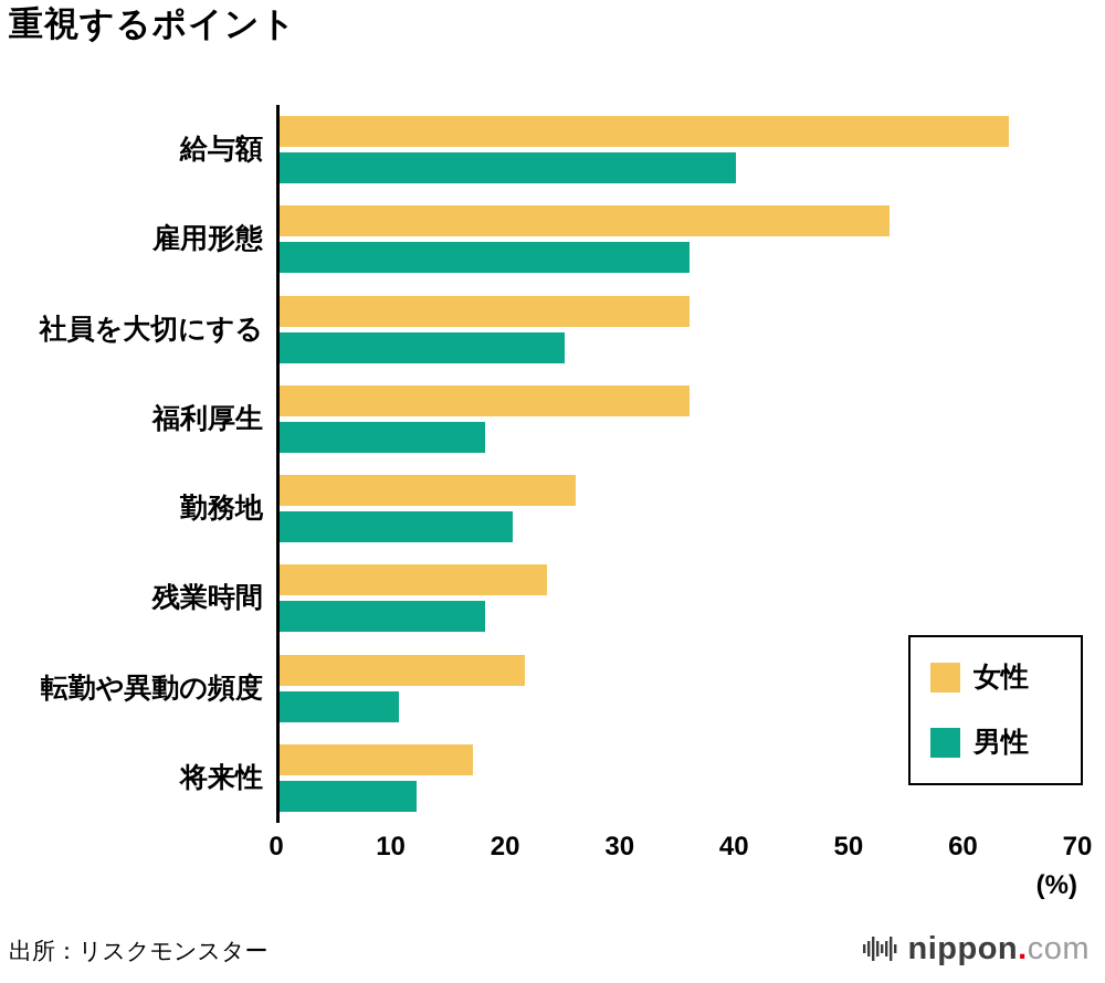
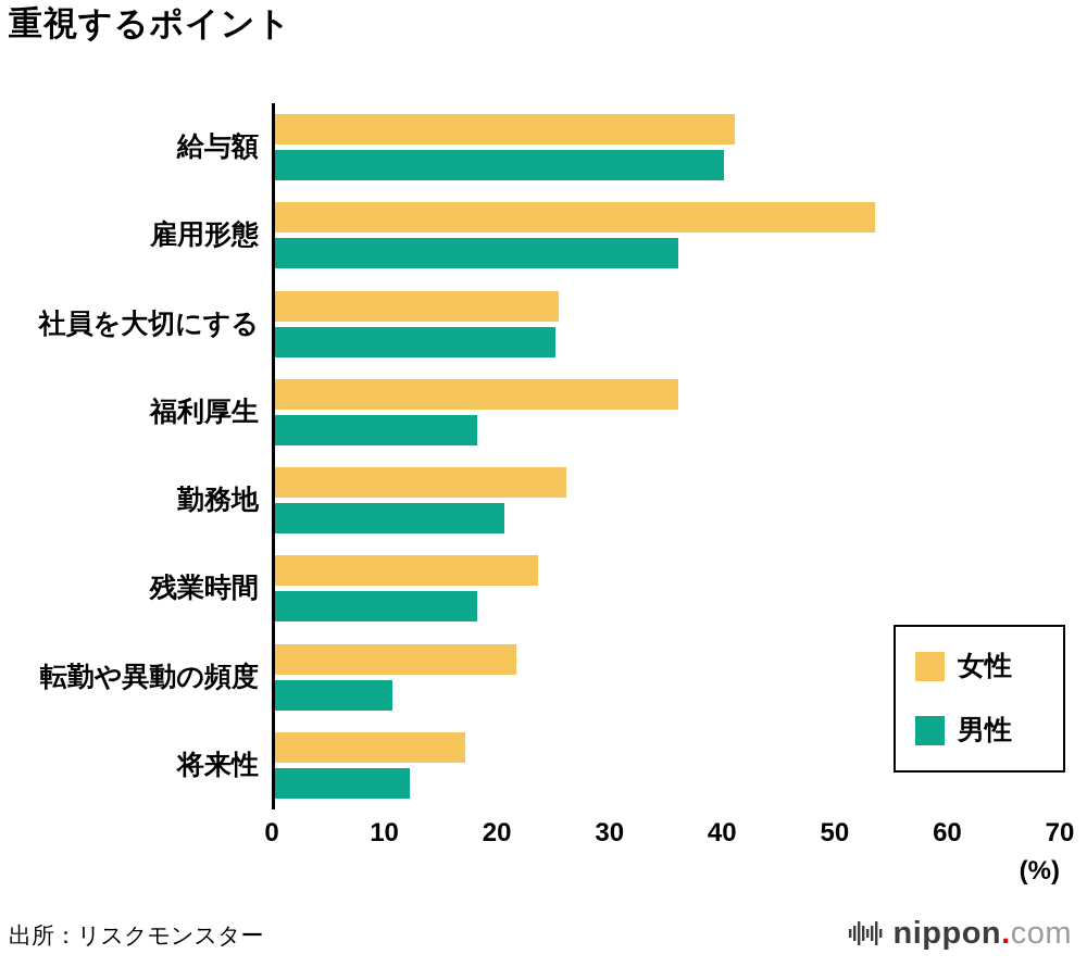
女性/給与額: 64.0 -> 41.0
女性/社員を大切にする: 36.0 -> 25.3
